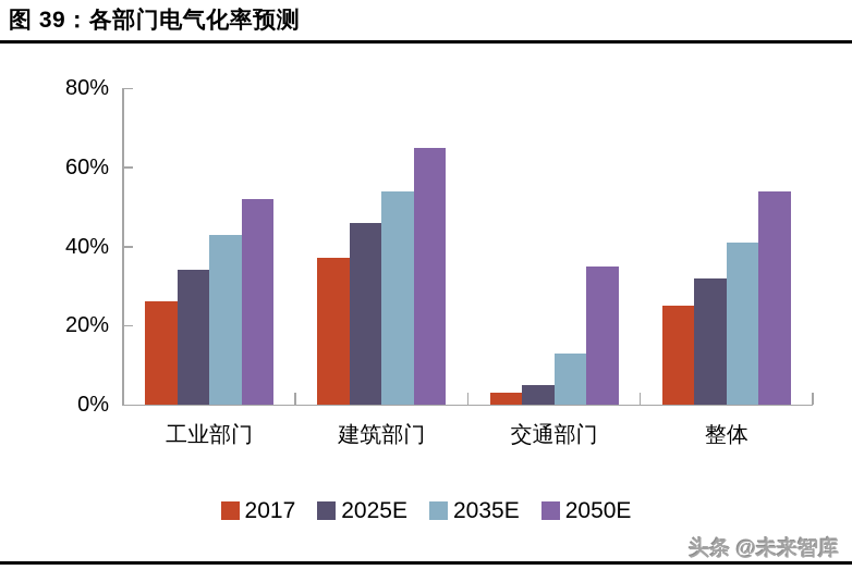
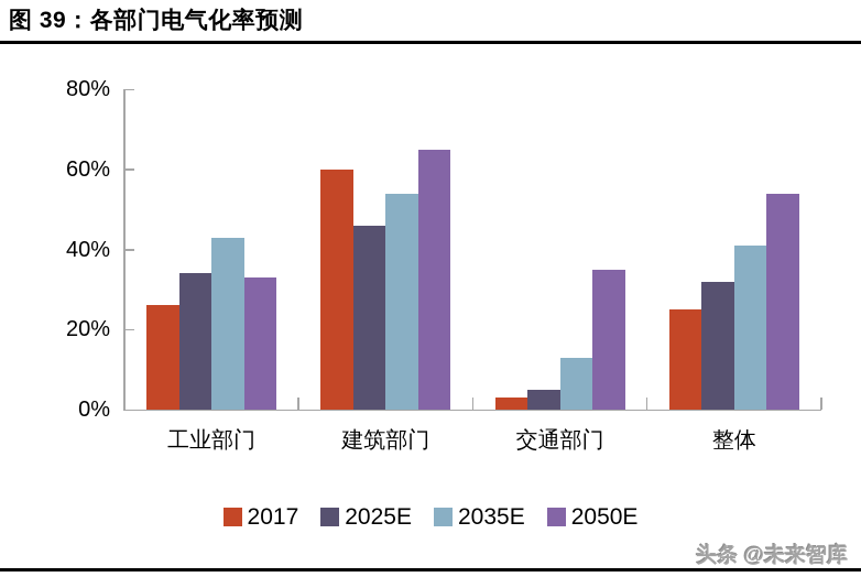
2050E/工业部门: 52% -> 33%
2017/建筑部门: 37% -> 60%
